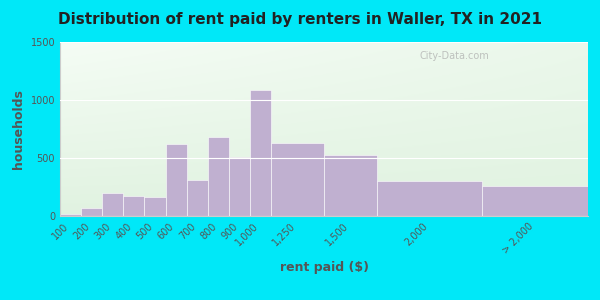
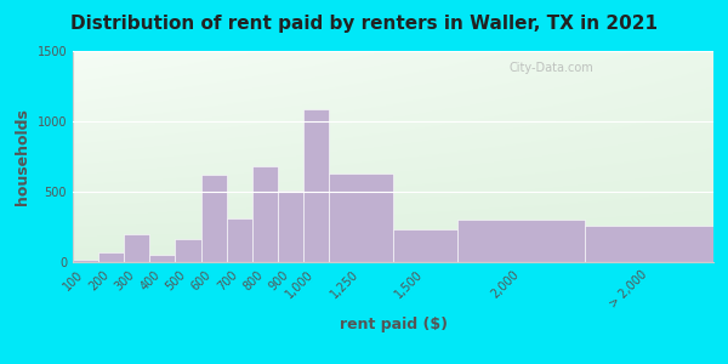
400: 170 -> 60
1,500: 530 -> 230
